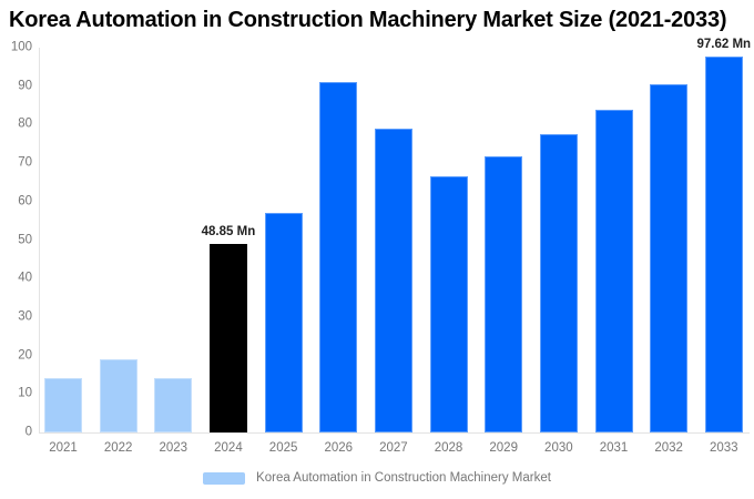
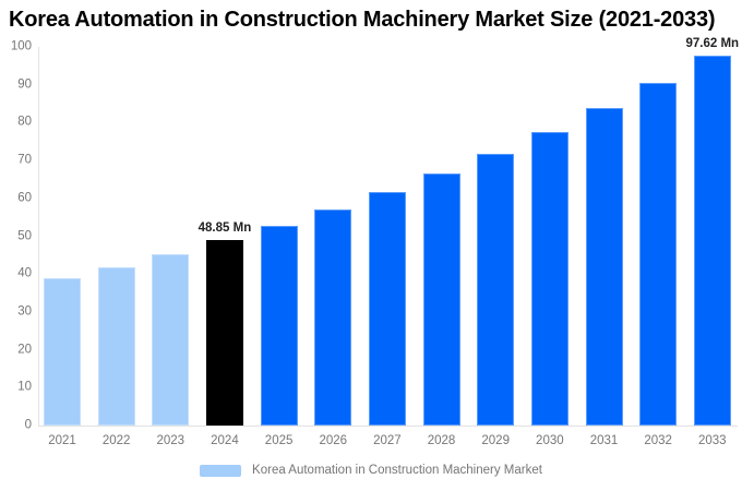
2021: 14 -> 39
2022: 19 -> 42
2023: 14 -> 45
2025: 57 -> 53
2026: 91 -> 57
2027: 79 -> 62
